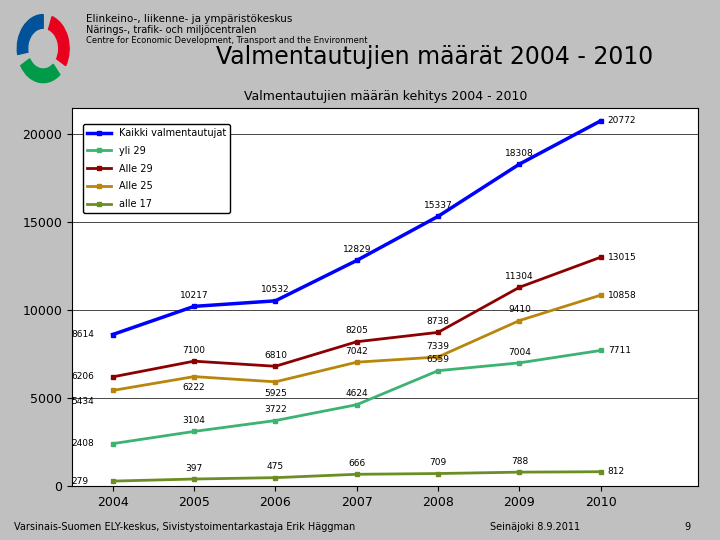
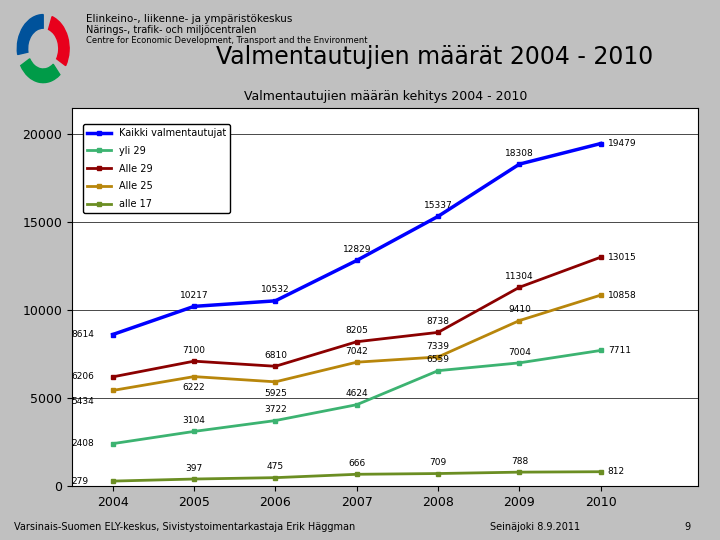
Kaikki valmentautujat/2010: 20772 -> 19479
